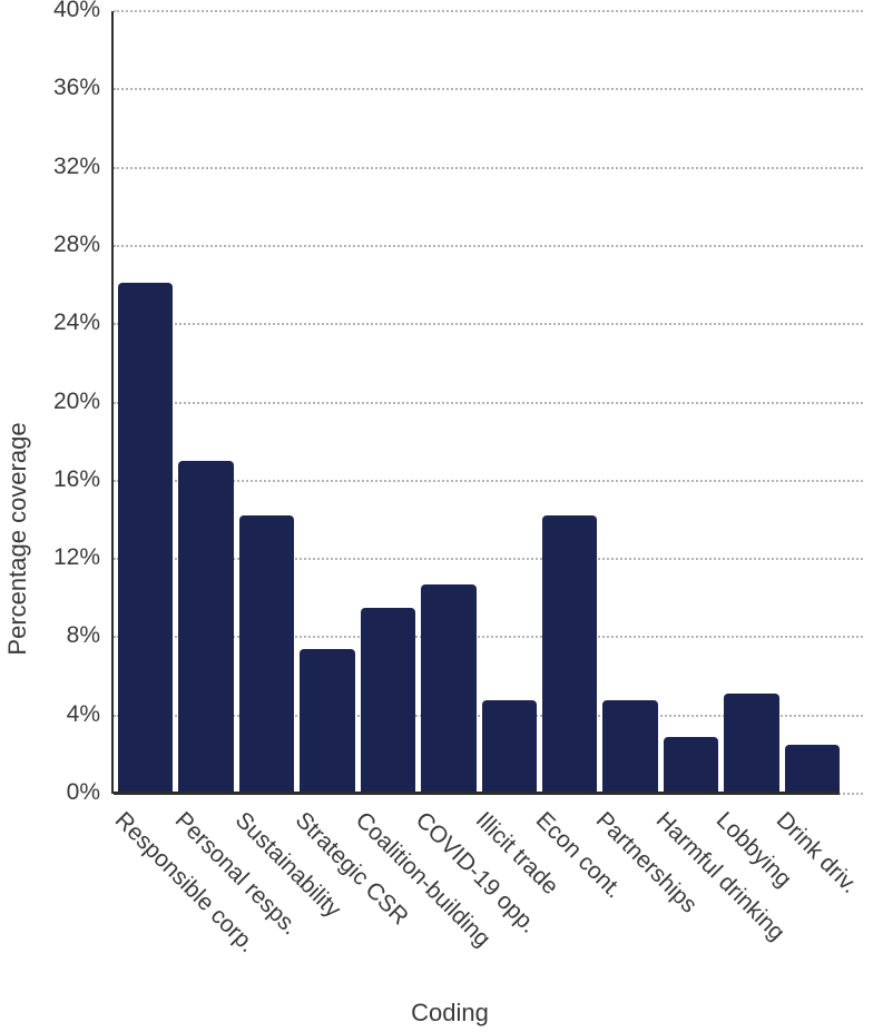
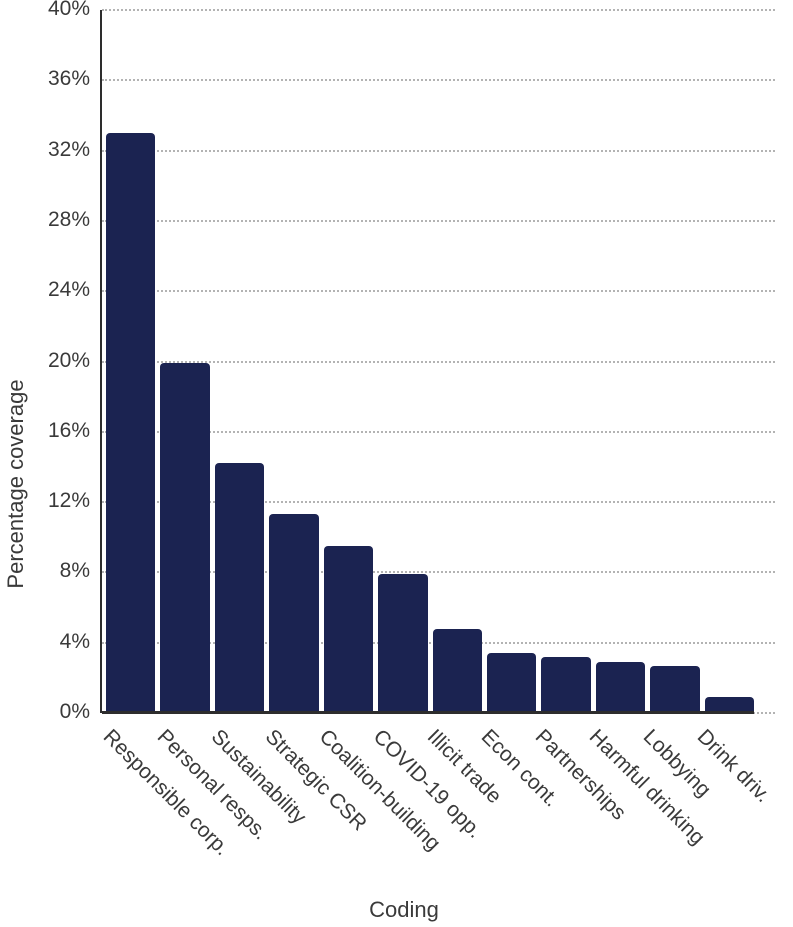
Responsible corp.: 26.1% -> 33.0%
Personal resps.: 17.0% -> 19.9%
Strategic CSR: 7.4% -> 11.3%
COVID-19 opp.: 10.7% -> 7.9%
Econ cont.: 14.2% -> 3.4%
Partnerships: 4.8% -> 3.2%
Lobbying: 5.1% -> 2.7%
Drink driv.: 2.5% -> 0.9%
